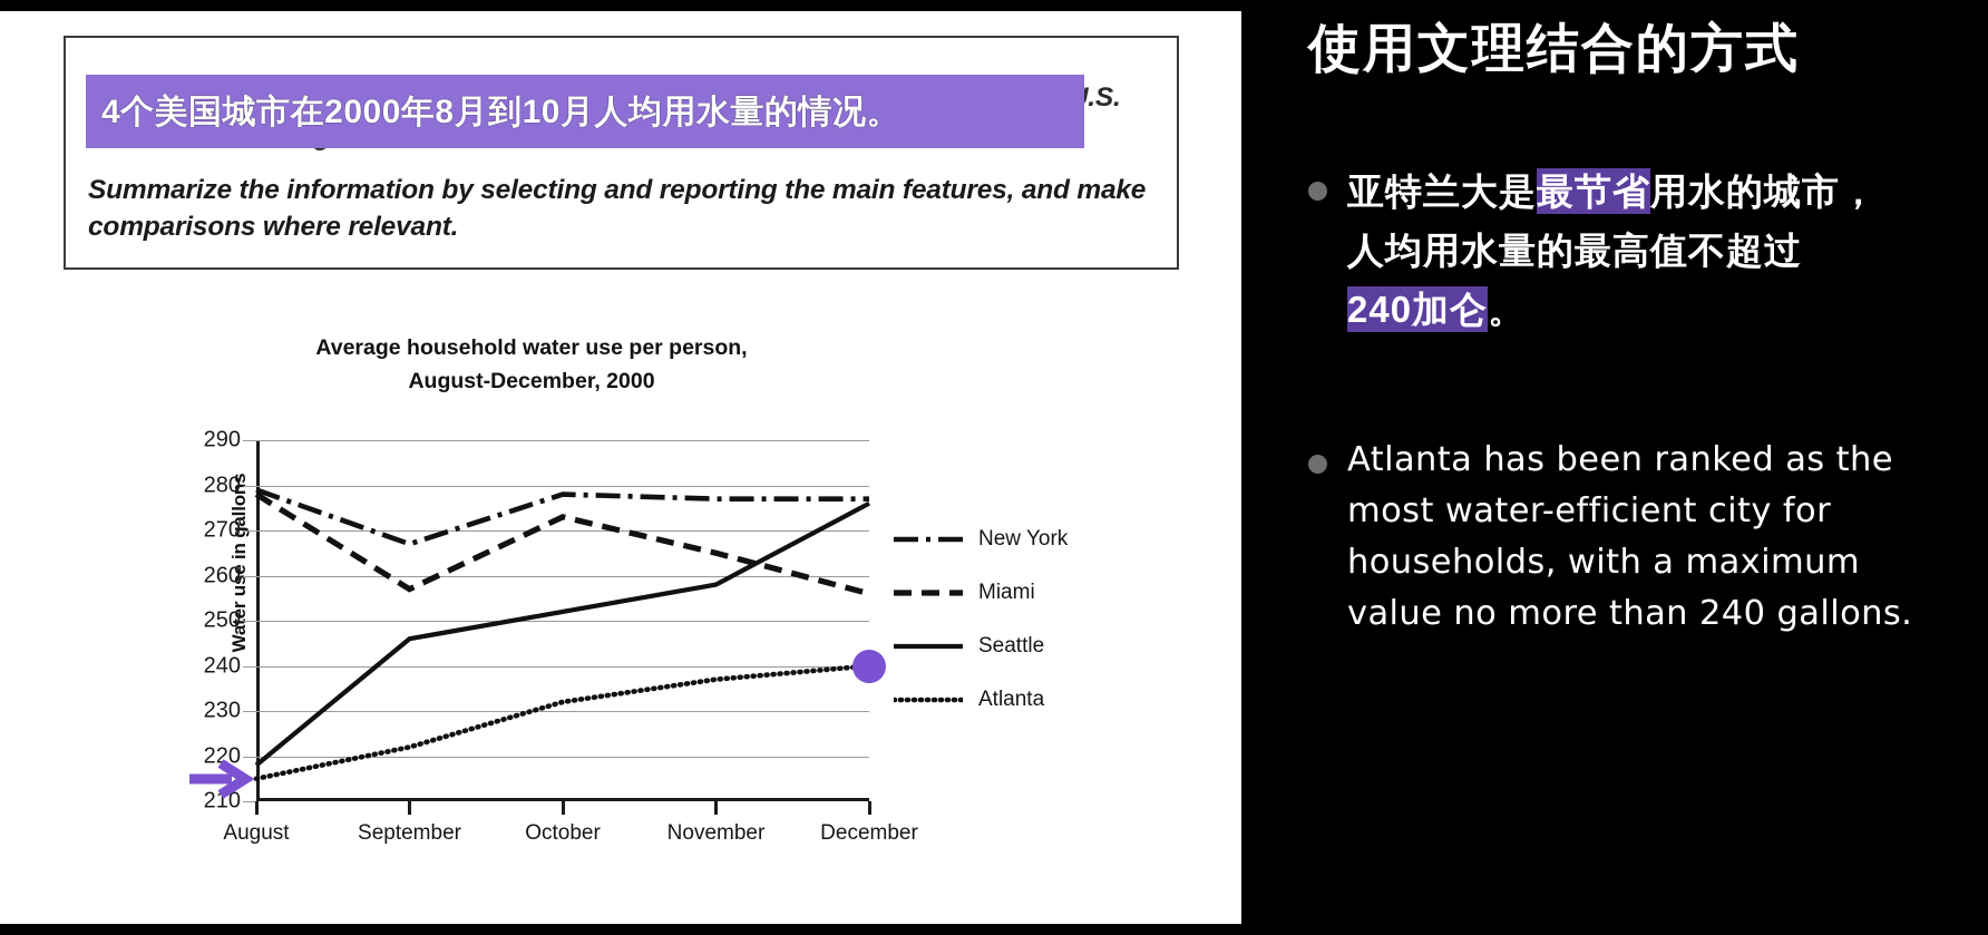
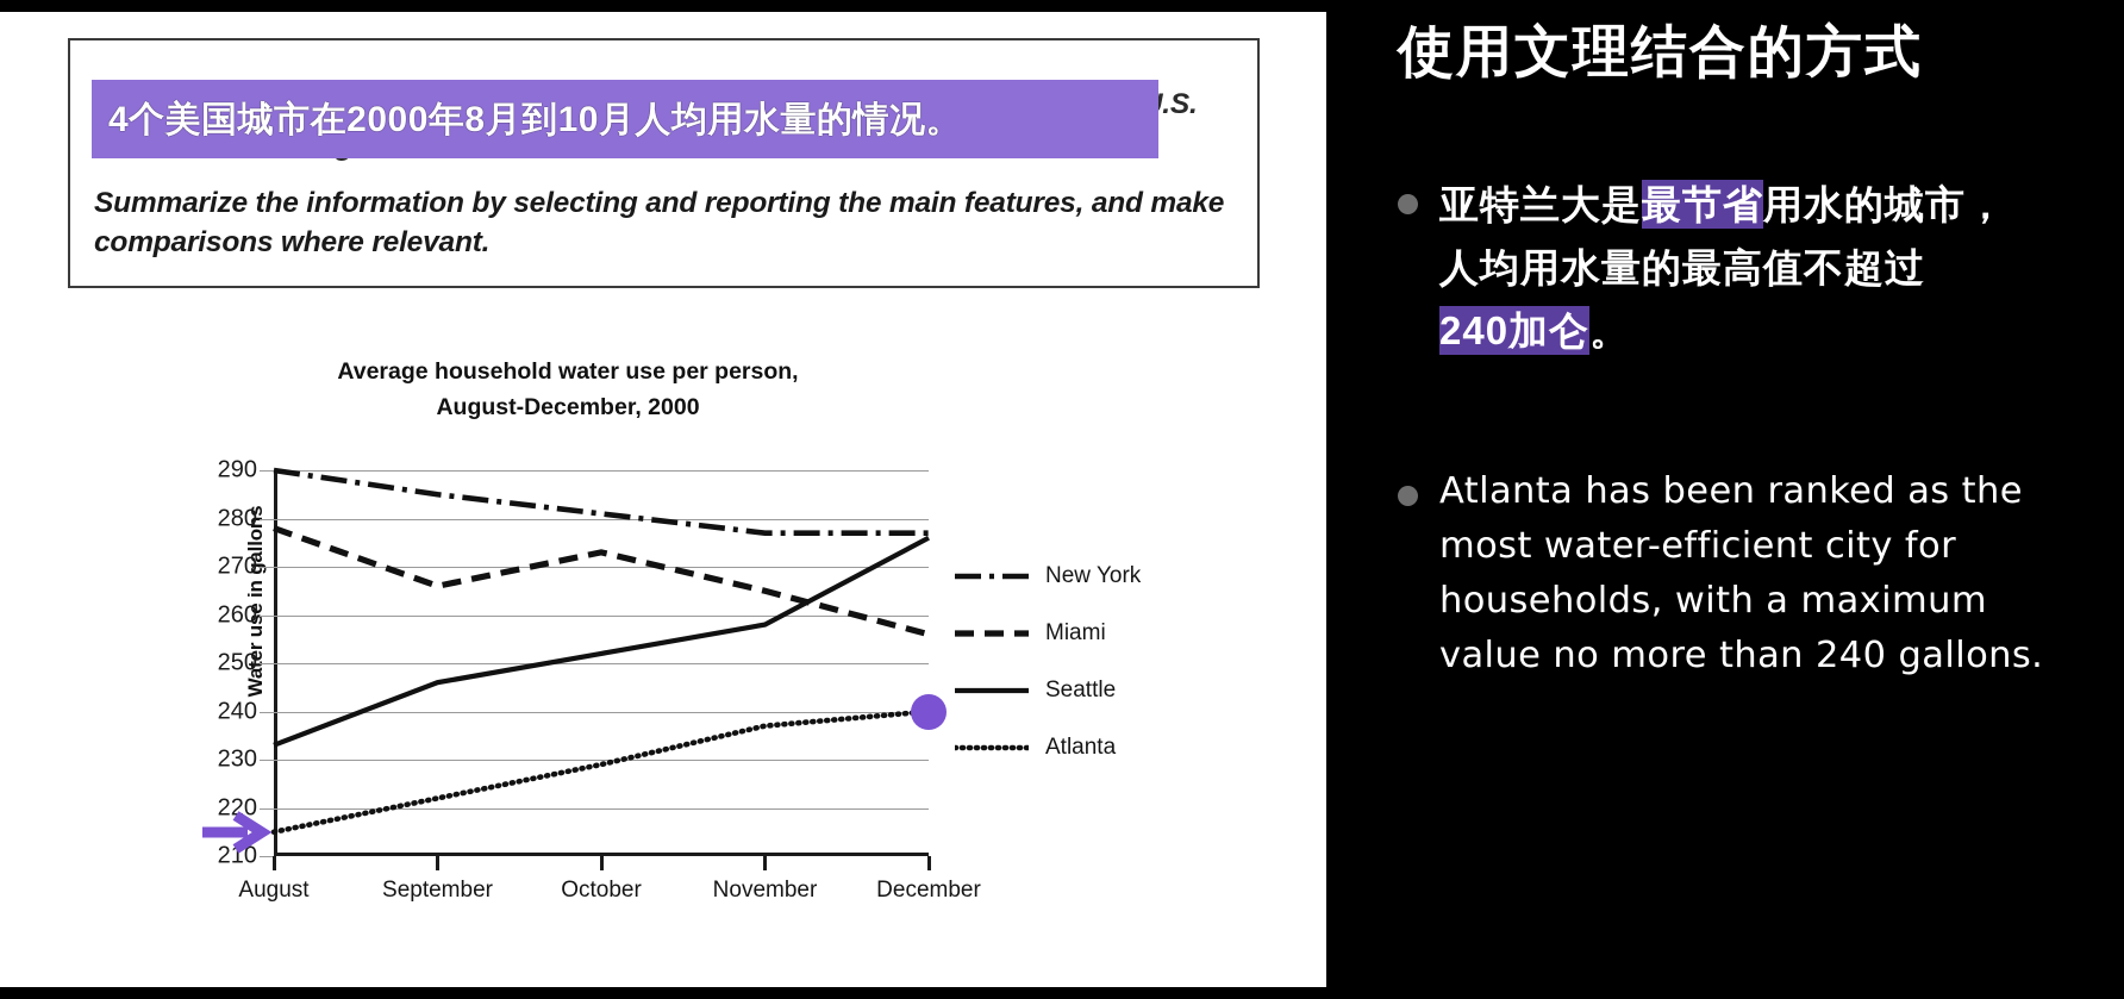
New York/August: 279 -> 290
Seattle/August: 218 -> 233
New York/September: 267 -> 285
Miami/September: 257 -> 266
New York/October: 278 -> 281
Atlanta/October: 232 -> 229
